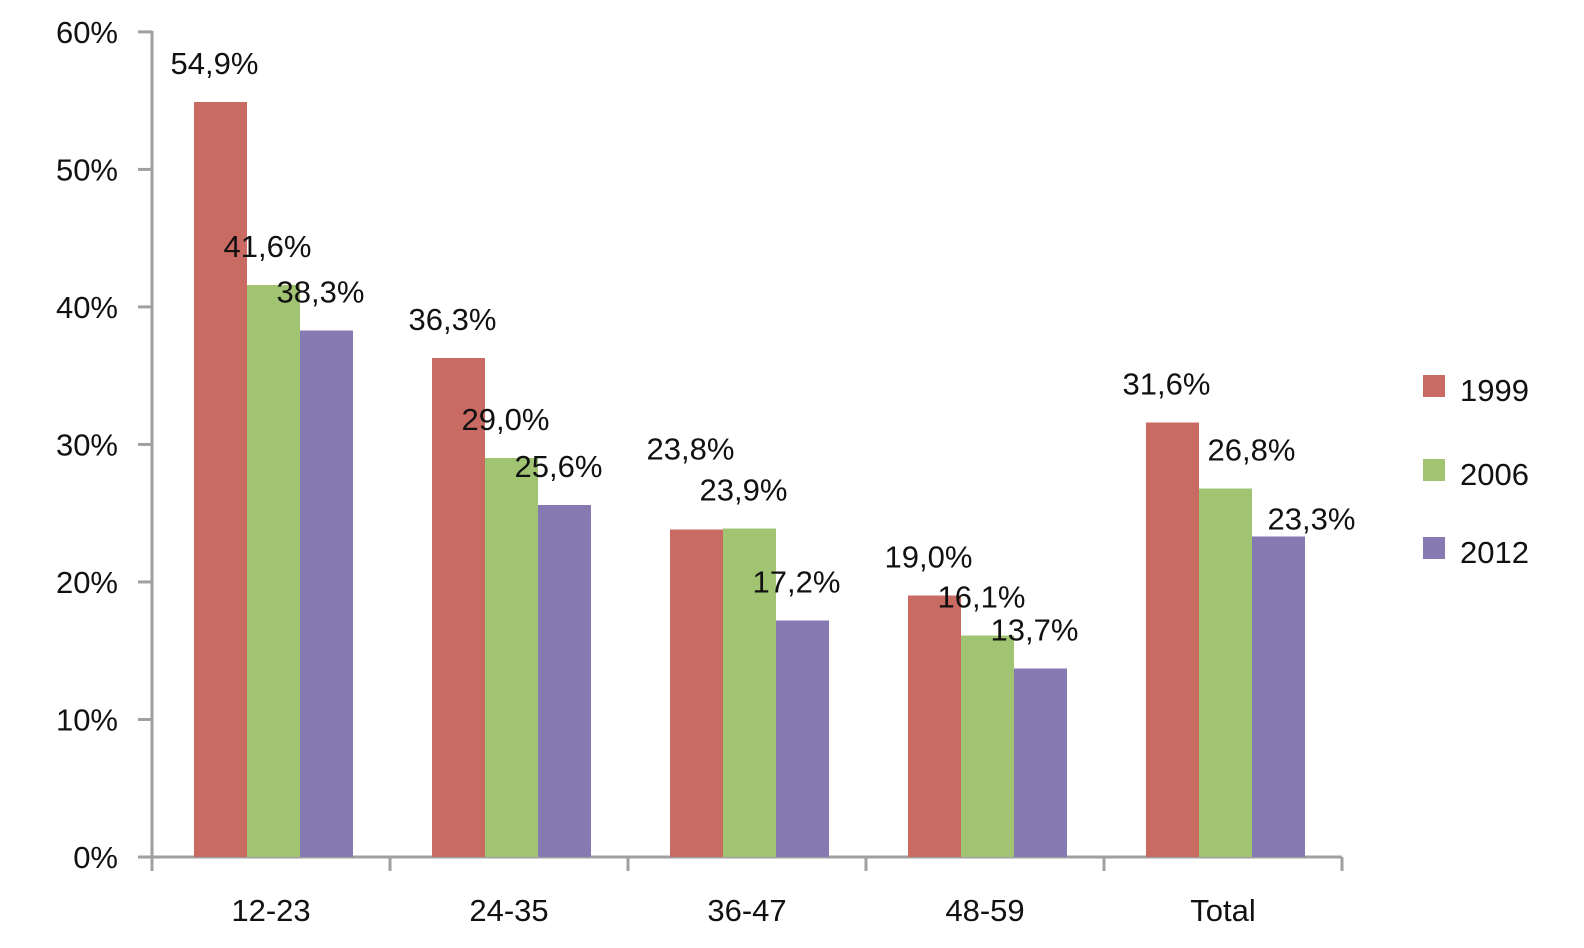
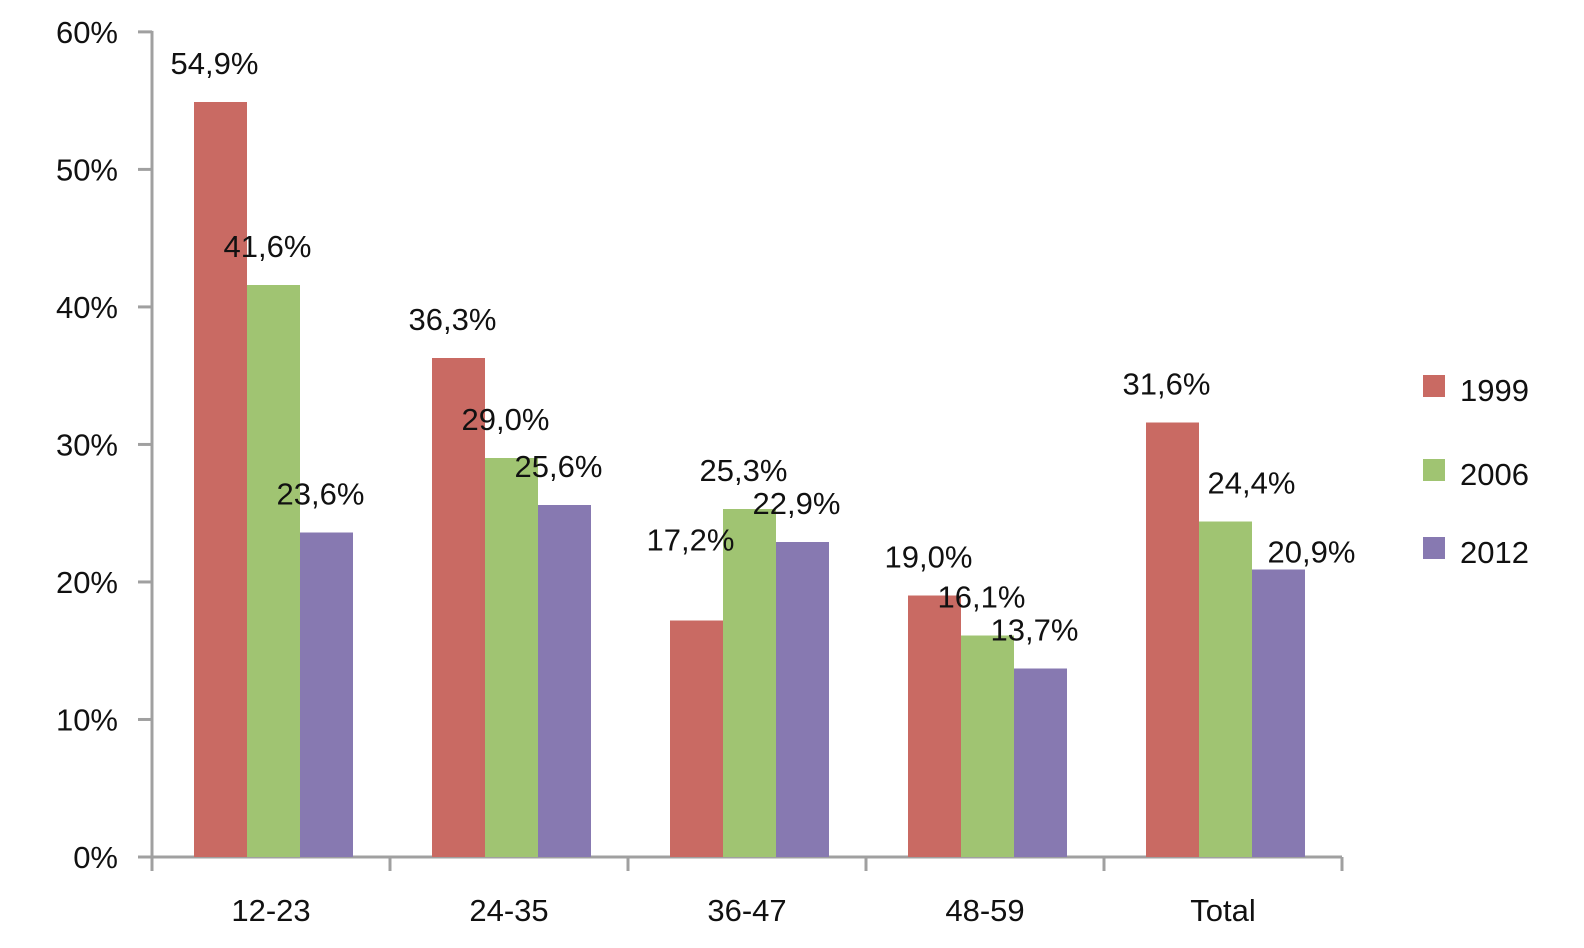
2012/12-23: 38,3% -> 23,6%
1999/36-47: 23,8% -> 17,2%
2006/36-47: 23,9% -> 25,3%
2012/36-47: 17,2% -> 22,9%
2006/Total: 26,8% -> 24,4%
2012/Total: 23,3% -> 20,9%
